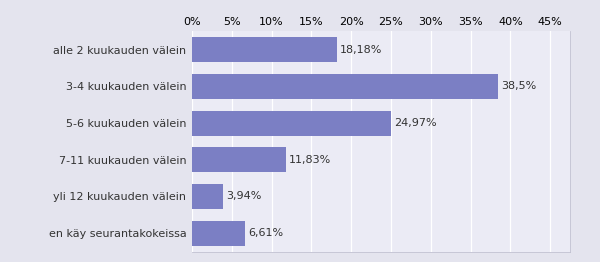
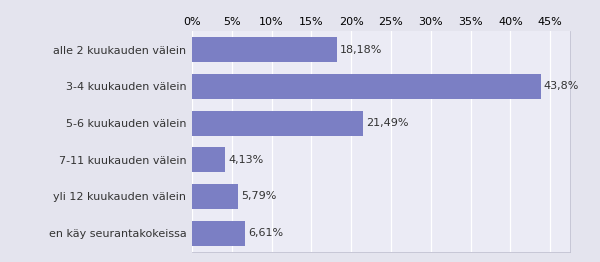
3-4 kuukauden välein: 38,5% -> 43,8%
5-6 kuukauden välein: 24,97% -> 21,49%
7-11 kuukauden välein: 11,83% -> 4,13%
yli 12 kuukauden välein: 3,94% -> 5,79%
